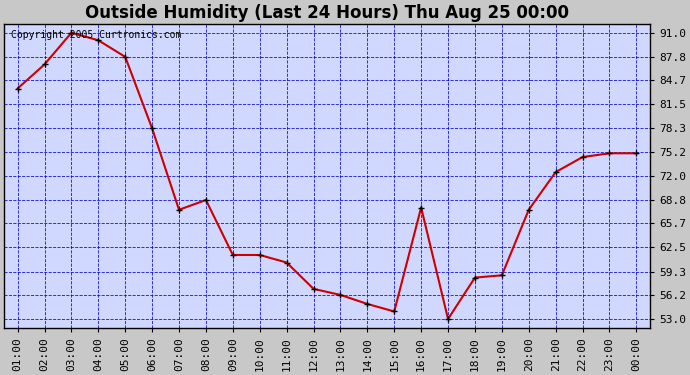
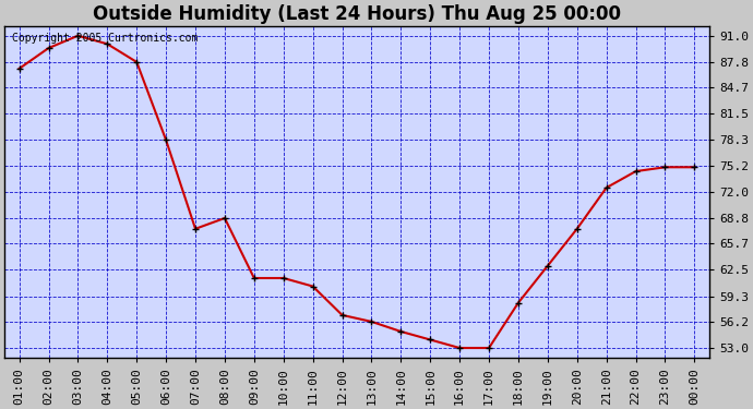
01:00: 83.6 -> 87.0
02:00: 86.8 -> 89.5
16:00: 67.8 -> 53.0
19:00: 58.8 -> 63.0
